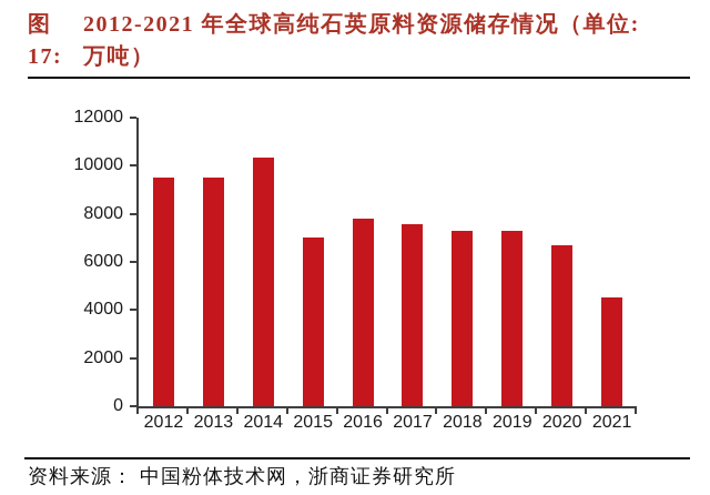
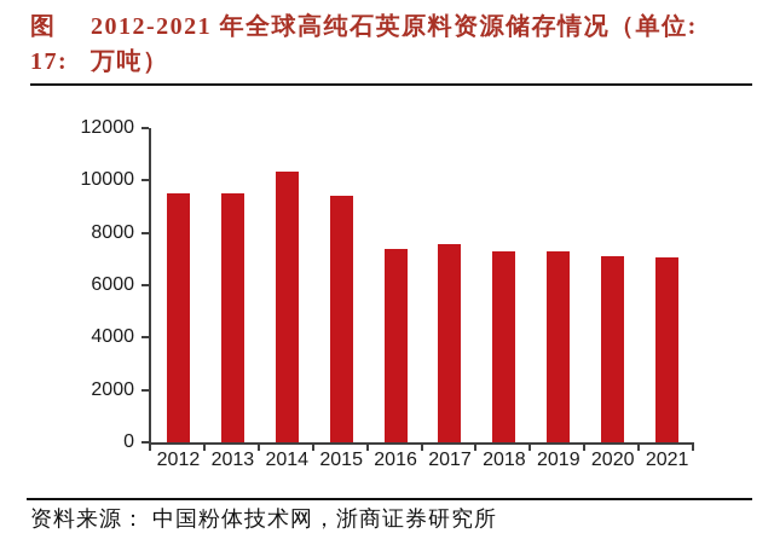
2015: 7000 -> 9400
2016: 7800 -> 7400
2020: 6700 -> 7100
2021: 4500 -> 7000
